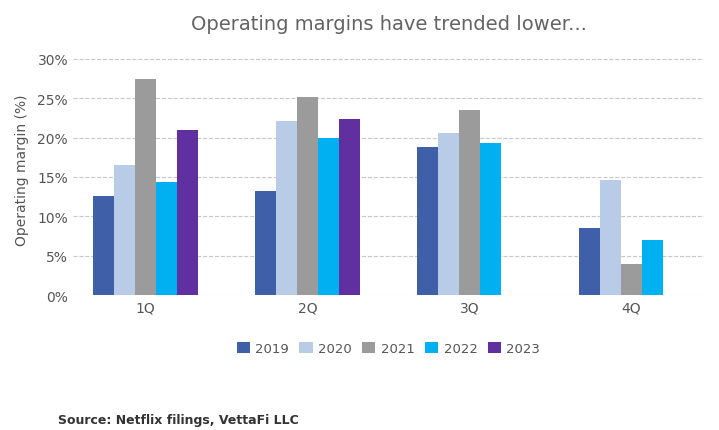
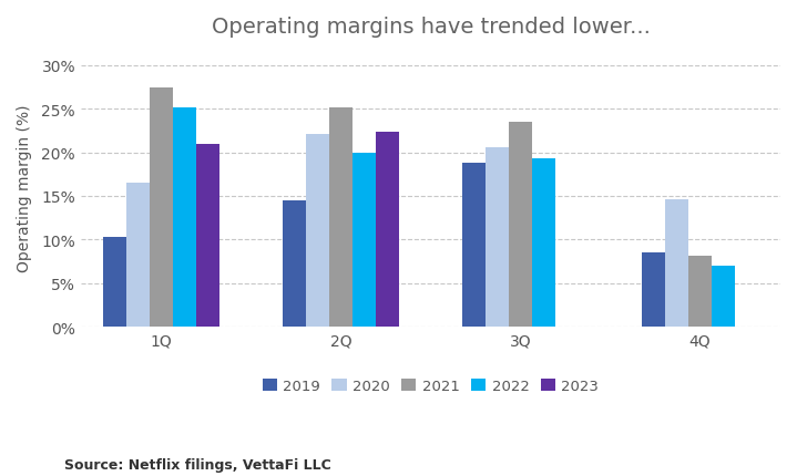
2019/1Q: 12.6% -> 10.3%
2022/1Q: 14.4% -> 25.1%
2019/2Q: 13.2% -> 14.5%
2021/4Q: 4.0% -> 8.2%
